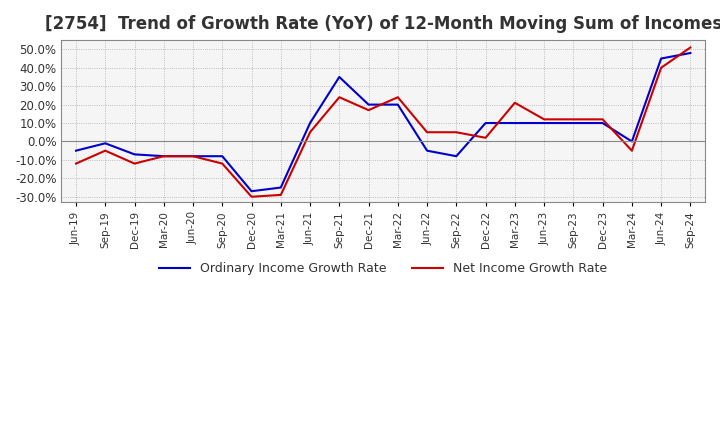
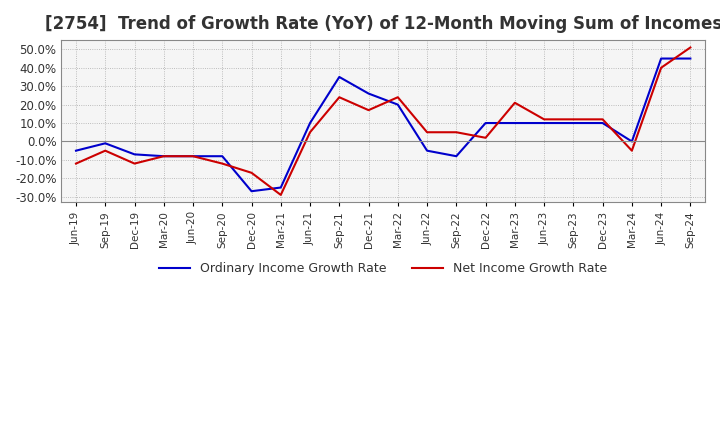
Net Income Growth Rate/Dec-20: -30% -> -17%
Ordinary Income Growth Rate/Dec-21: 20% -> 26%
Ordinary Income Growth Rate/Sep-24: 48% -> 45%
